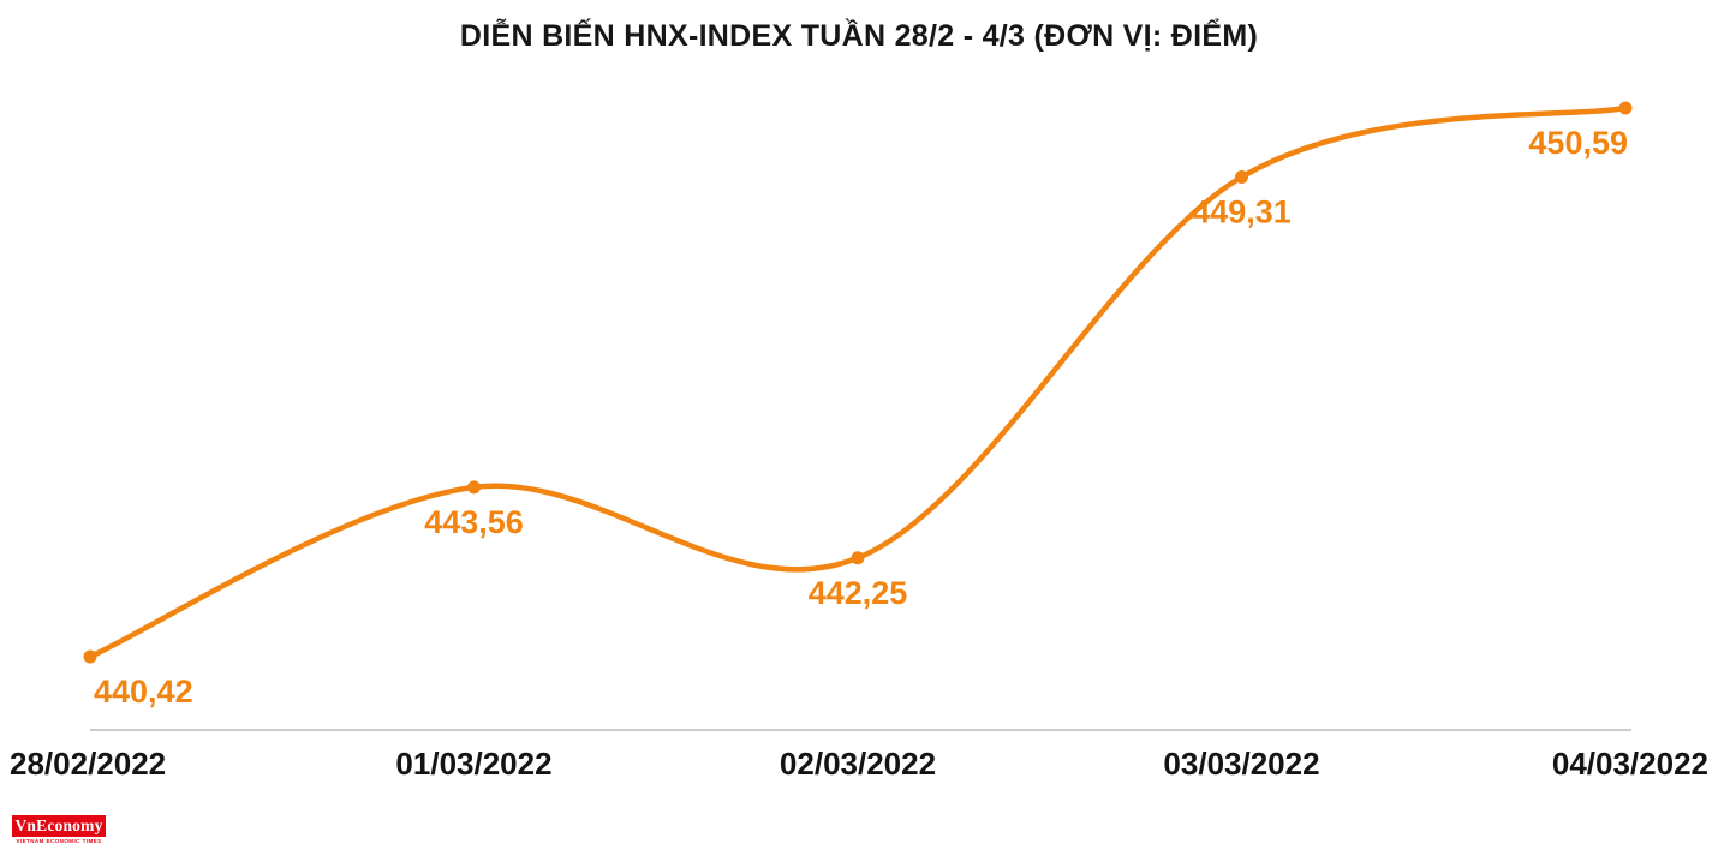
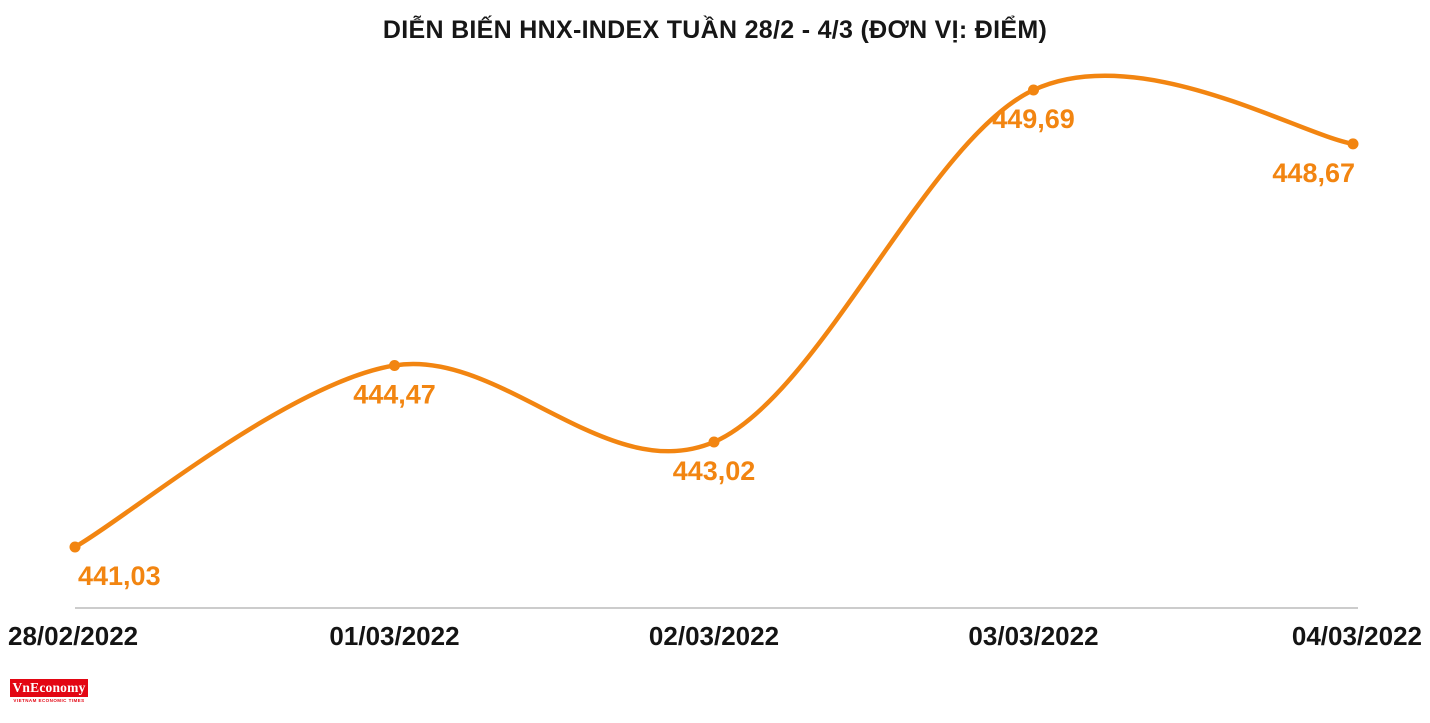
28/02/2022: 440,42 -> 441,03
01/03/2022: 443,56 -> 444,47
02/03/2022: 442,25 -> 443,02
03/03/2022: 449,31 -> 449,69
04/03/2022: 450,59 -> 448,67
